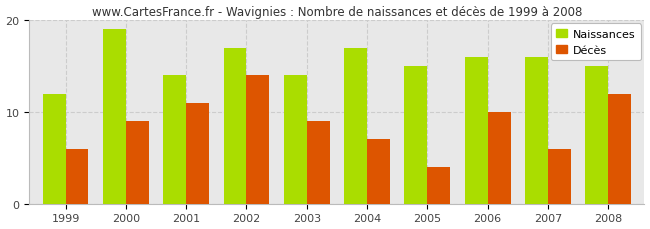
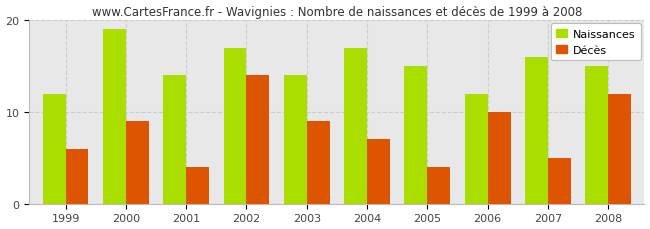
Décès/2001: 11 -> 4
Naissances/2006: 16 -> 12
Décès/2007: 6 -> 5
